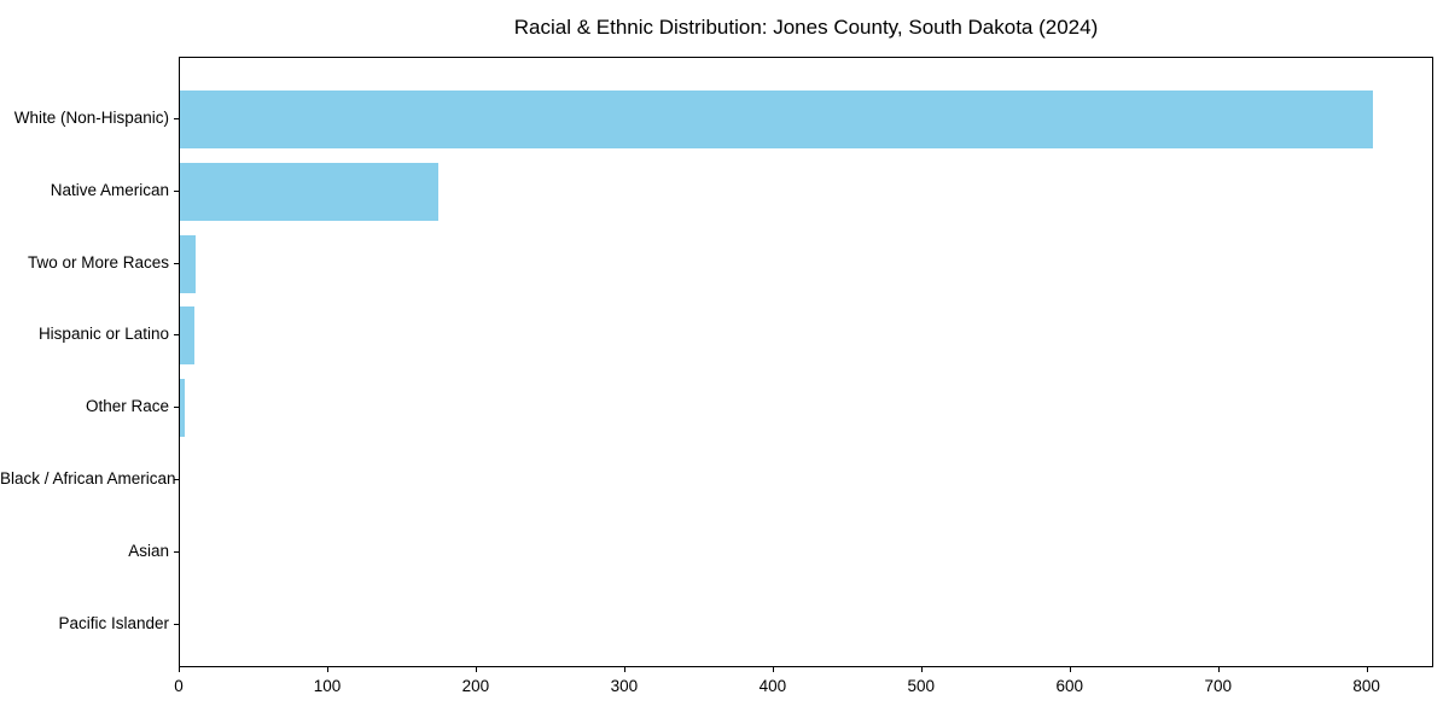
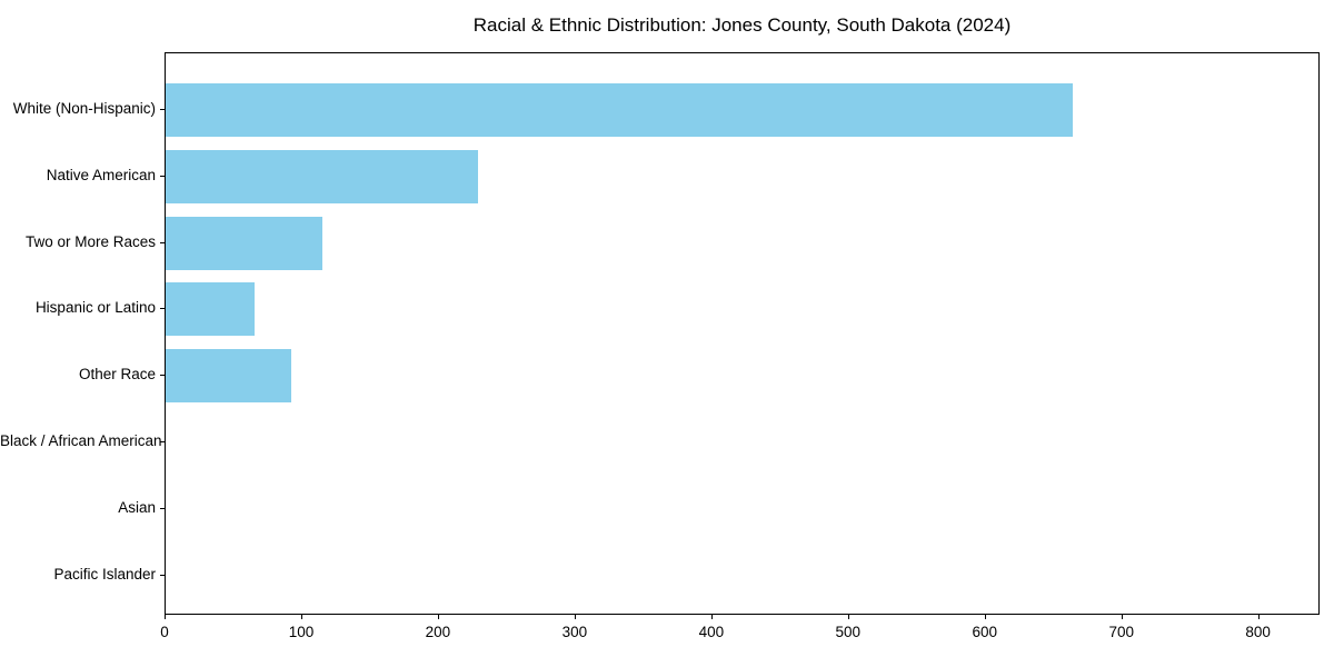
White (Non-Hispanic): 805 -> 665
Native American: 174 -> 229
Two or More Races: 11 -> 115
Hispanic or Latino: 10 -> 65
Other Race: 3 -> 92
